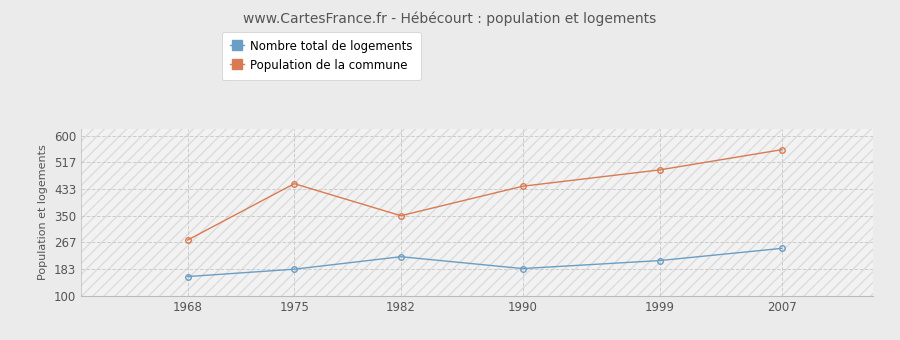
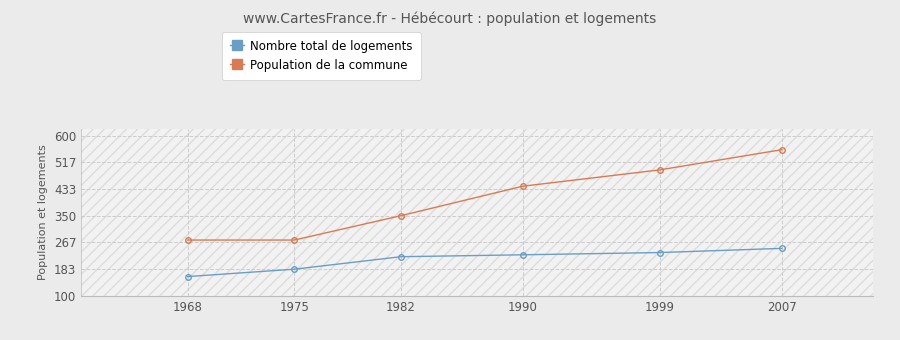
Population de la commune/1975: 450 -> 274
Nombre total de logements/1990: 185 -> 228
Nombre total de logements/1999: 210 -> 235
